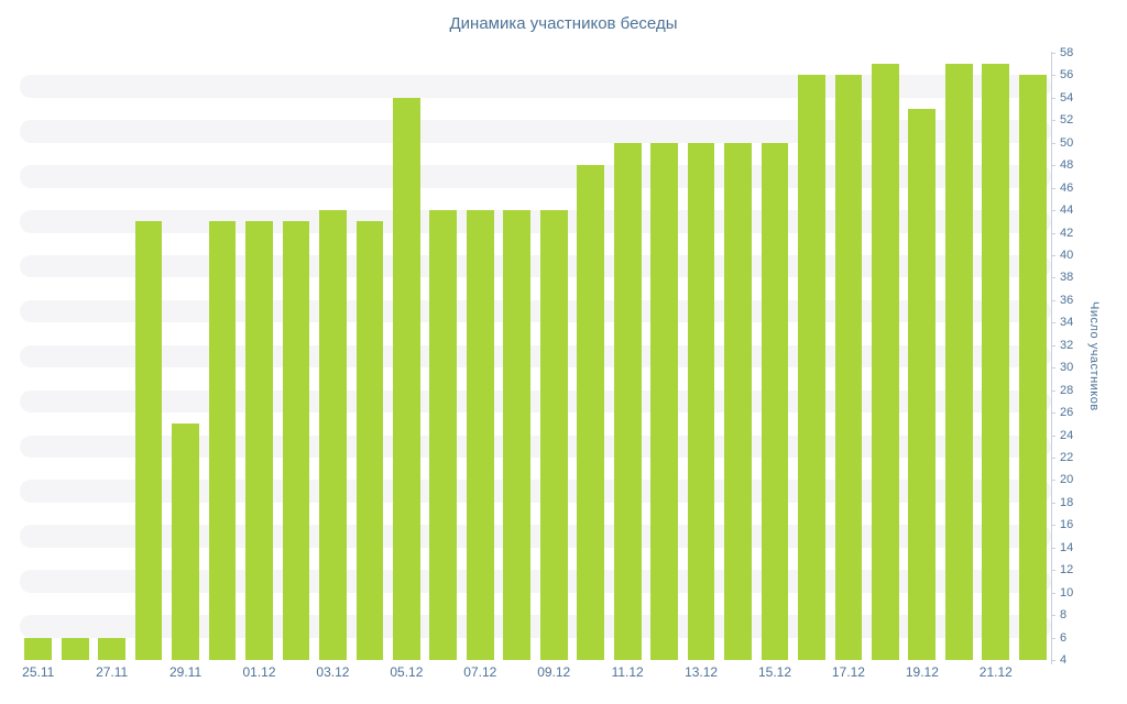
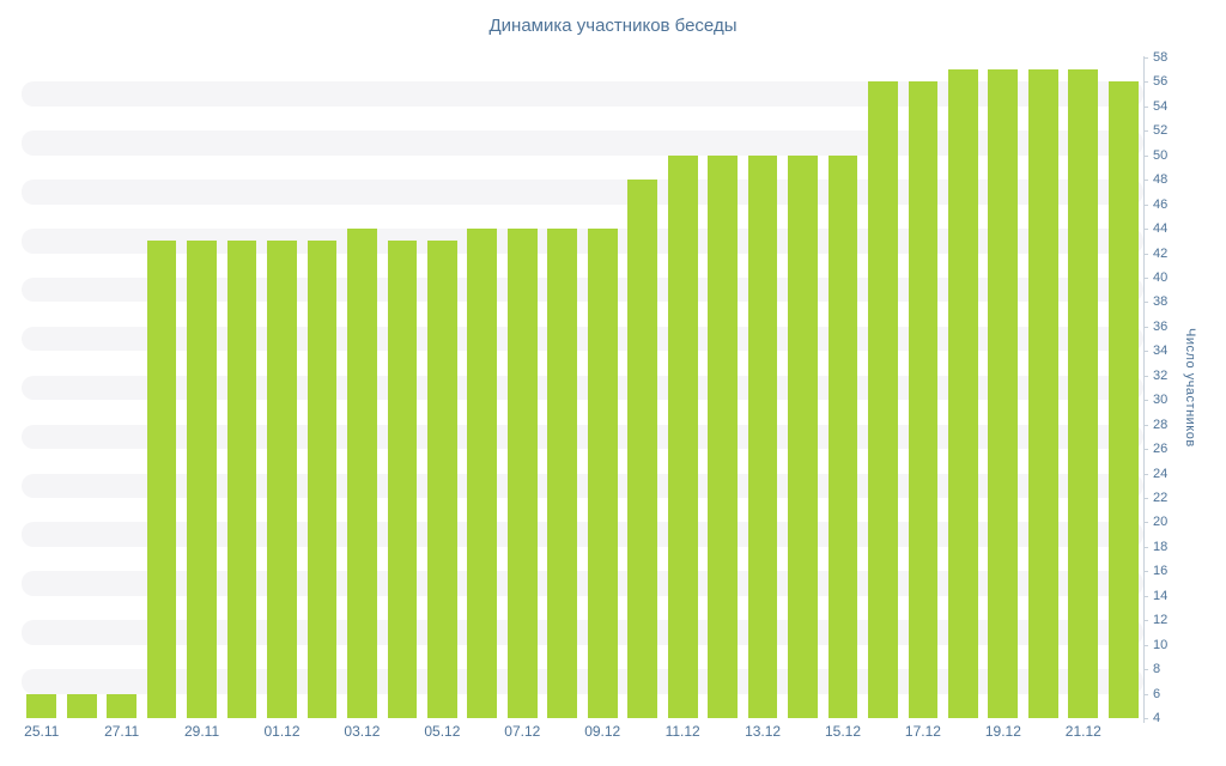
29.11: 25 -> 43
05.12: 54 -> 43
19.12: 53 -> 57
